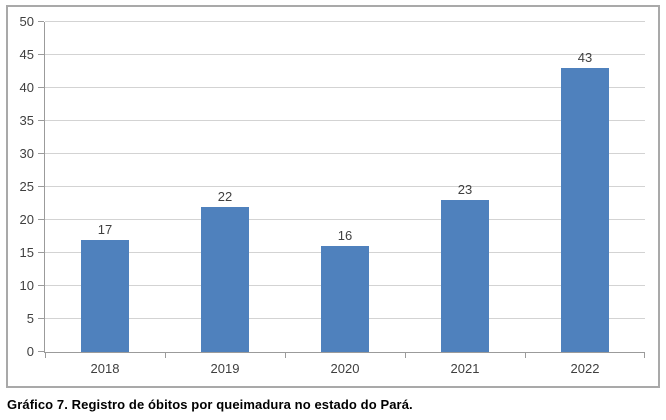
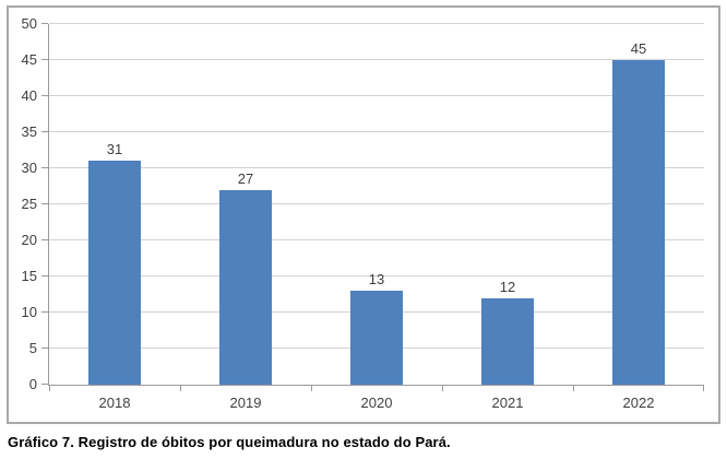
2018: 17 -> 31
2019: 22 -> 27
2020: 16 -> 13
2021: 23 -> 12
2022: 43 -> 45
